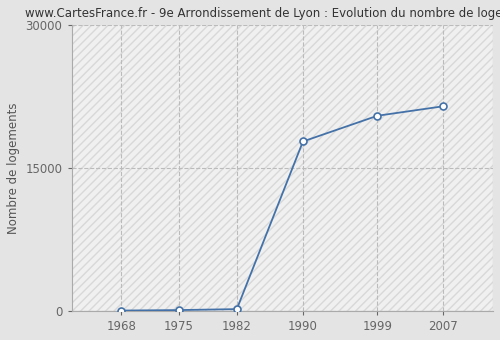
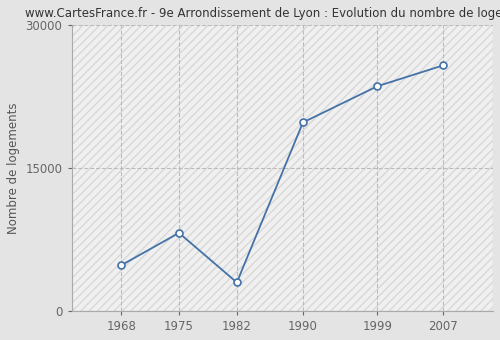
1968: 0 -> 4800
1975: 100 -> 8200
1982: 200 -> 3000
1990: 17800 -> 19800
1999: 20500 -> 23600
2007: 21500 -> 25800
